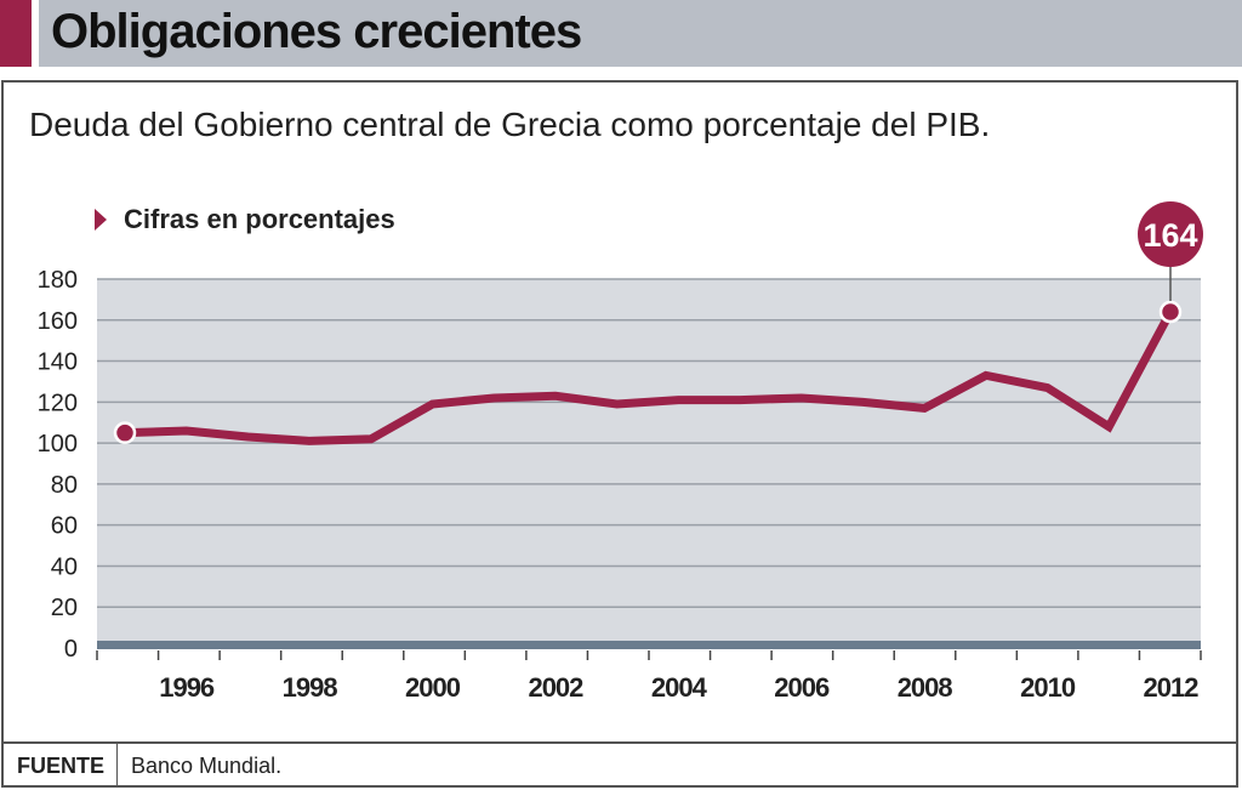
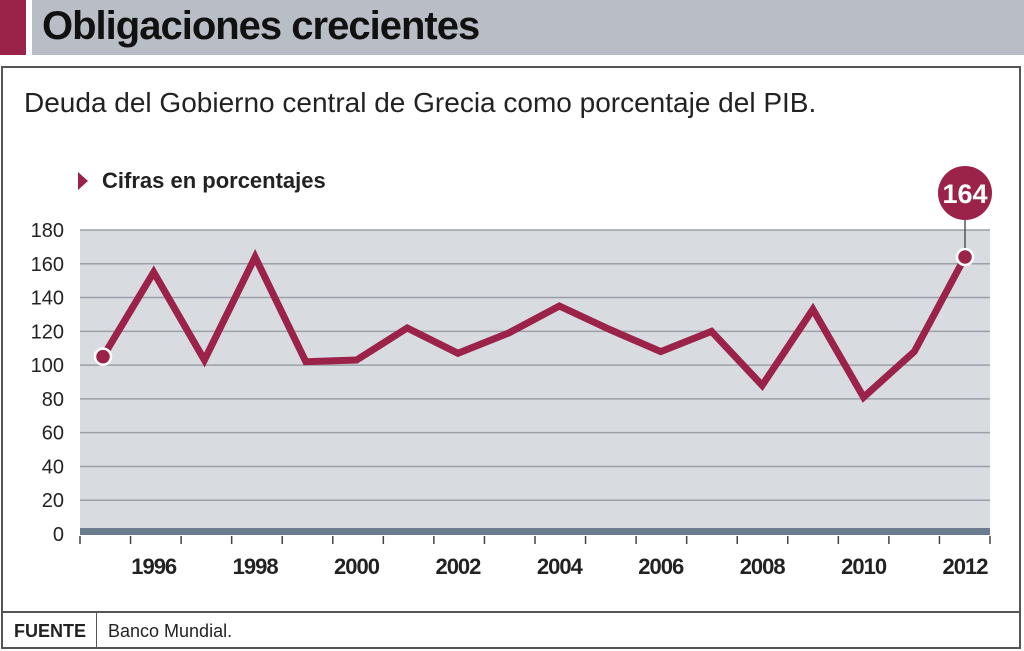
1996: 106 -> 155
1998: 101 -> 164
2000: 119 -> 103
2002: 123 -> 107
2004: 121 -> 135
2006: 122 -> 108
2008: 117 -> 88
2010: 127 -> 81
